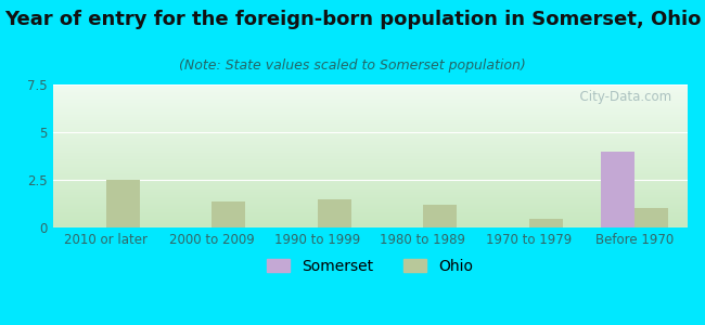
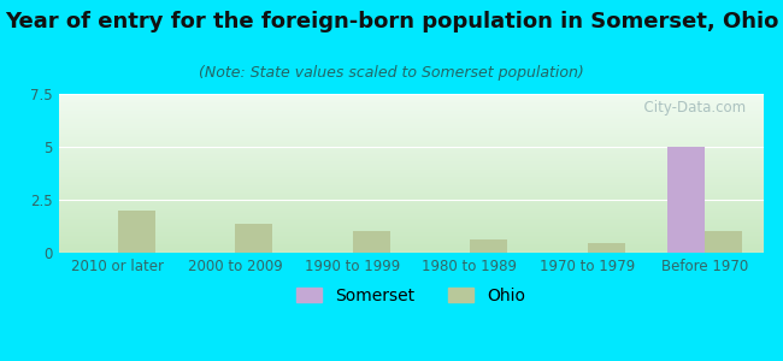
Ohio/2010 or later: 2.5 -> 2.0
Ohio/1990 to 1999: 1.5 -> 1.0
Ohio/1980 to 1989: 1.2 -> 0.7
Somerset/Before 1970: 4 -> 5
